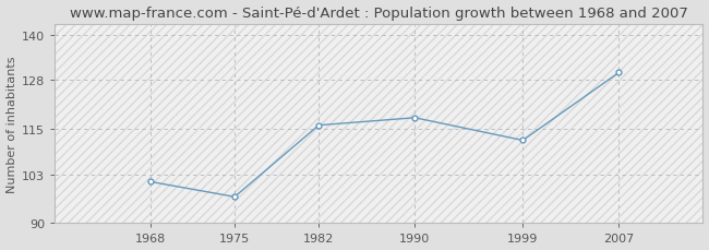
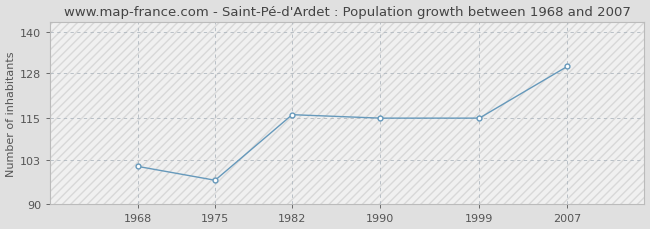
1990: 118 -> 115
1999: 112 -> 115
